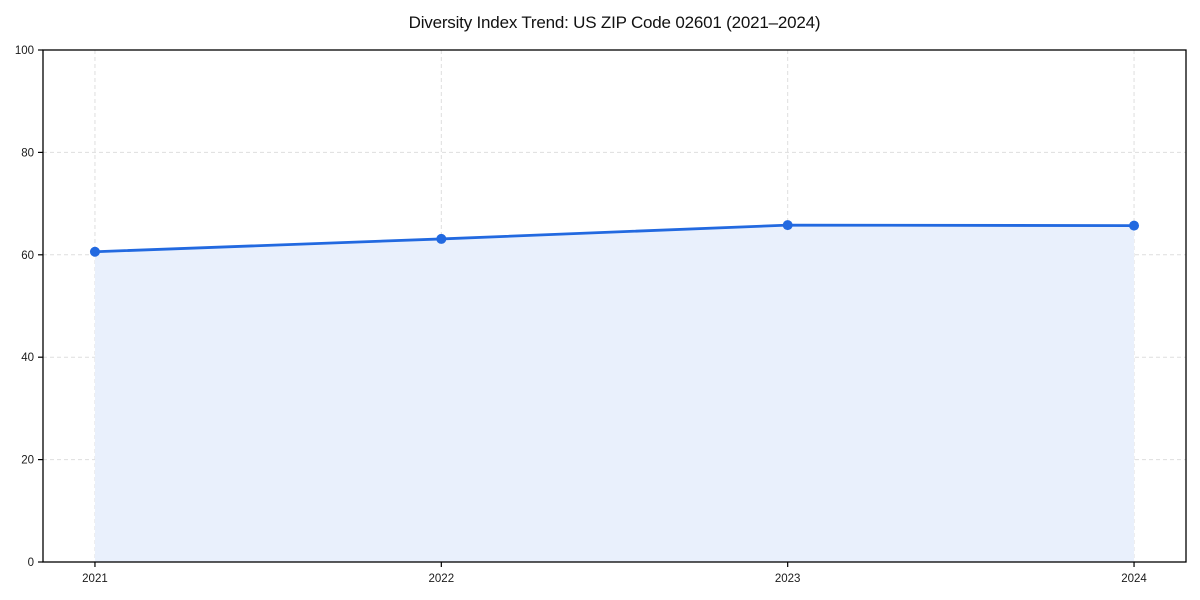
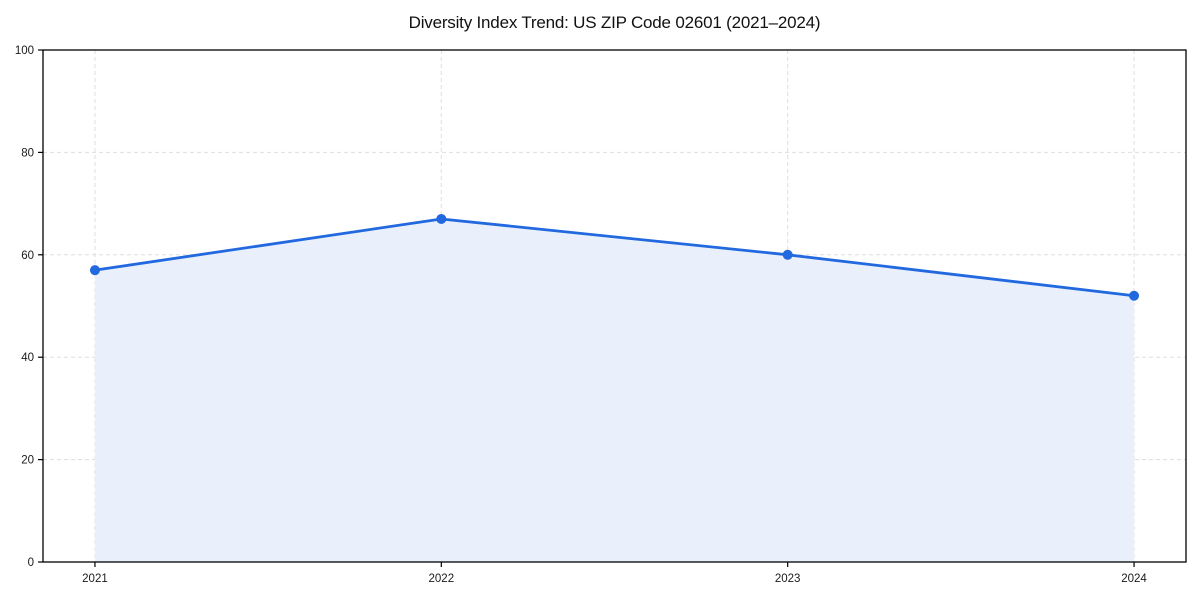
2021: 61 -> 57
2022: 63 -> 67
2023: 66 -> 60
2024: 66 -> 52
